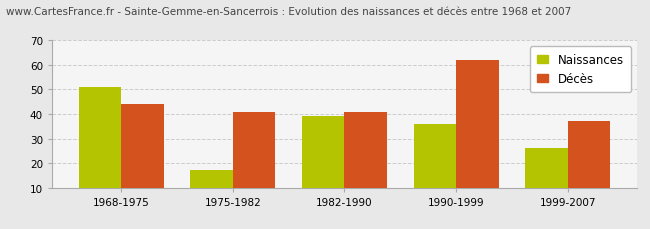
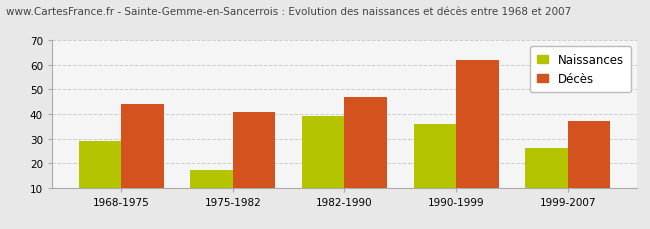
Naissances/1968-1975: 51 -> 29
Décès/1982-1990: 41 -> 47
